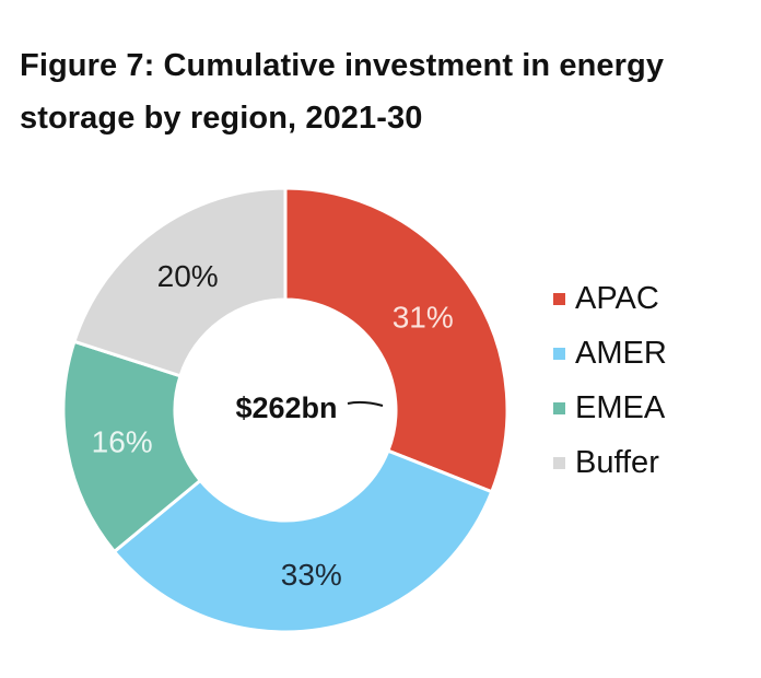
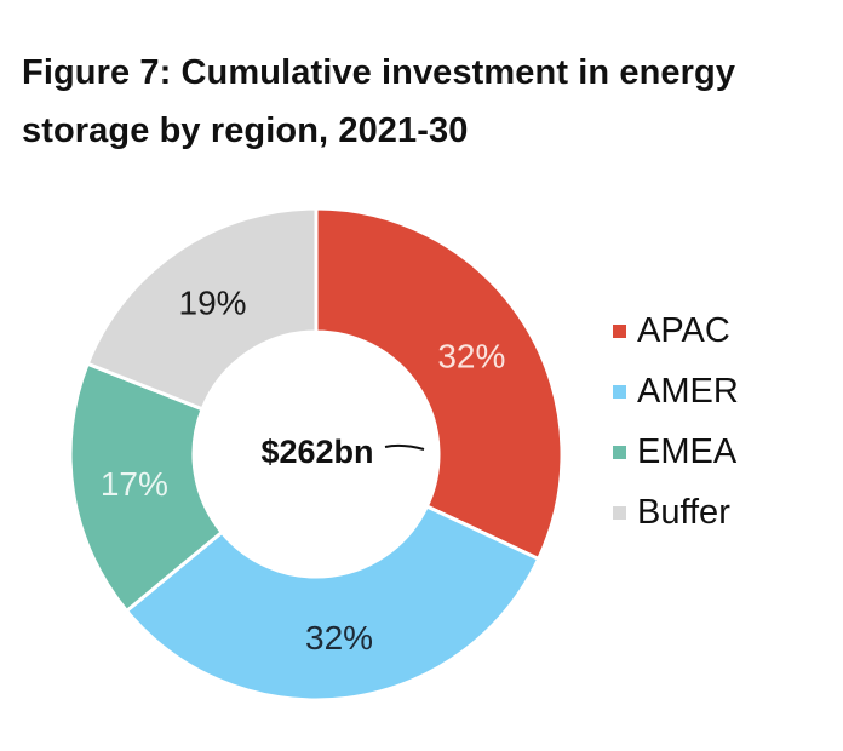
APAC: 31% -> 32%
AMER: 33% -> 32%
EMEA: 16% -> 17%
Buffer: 20% -> 19%
